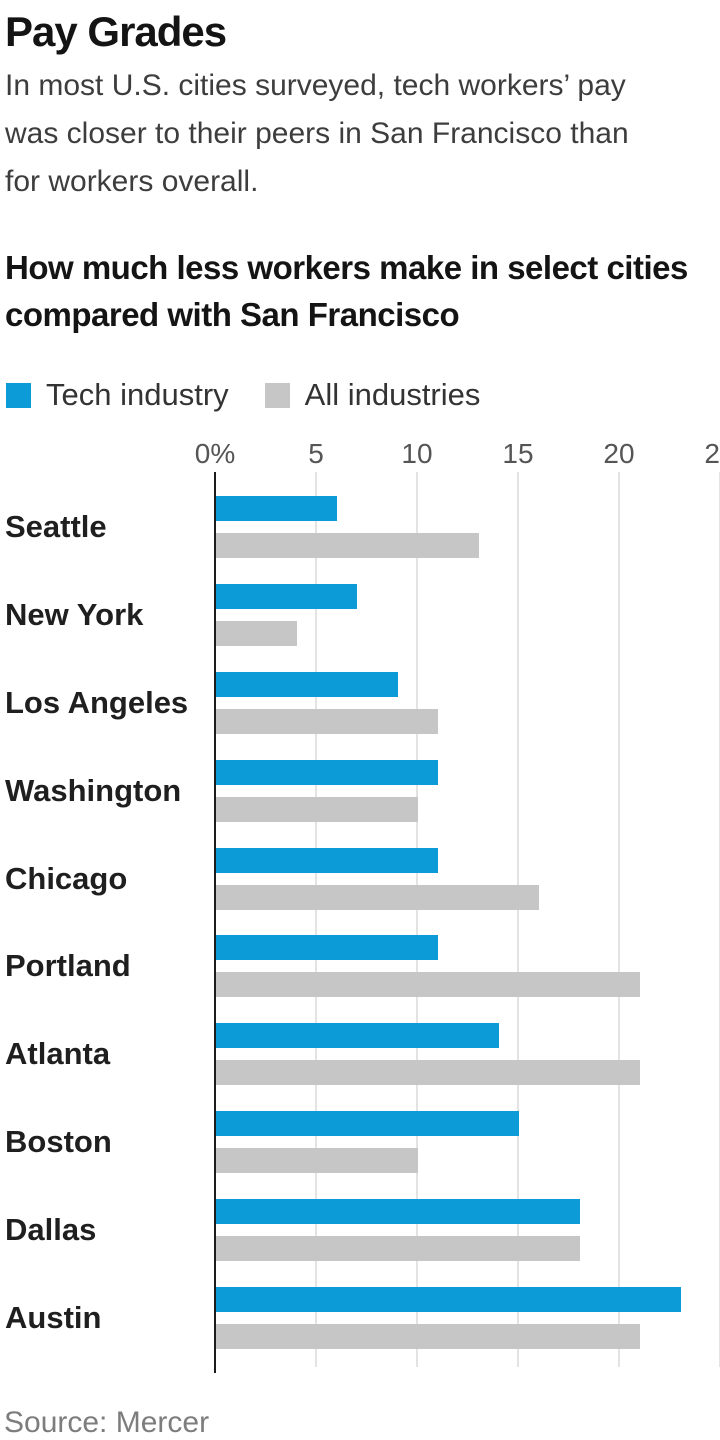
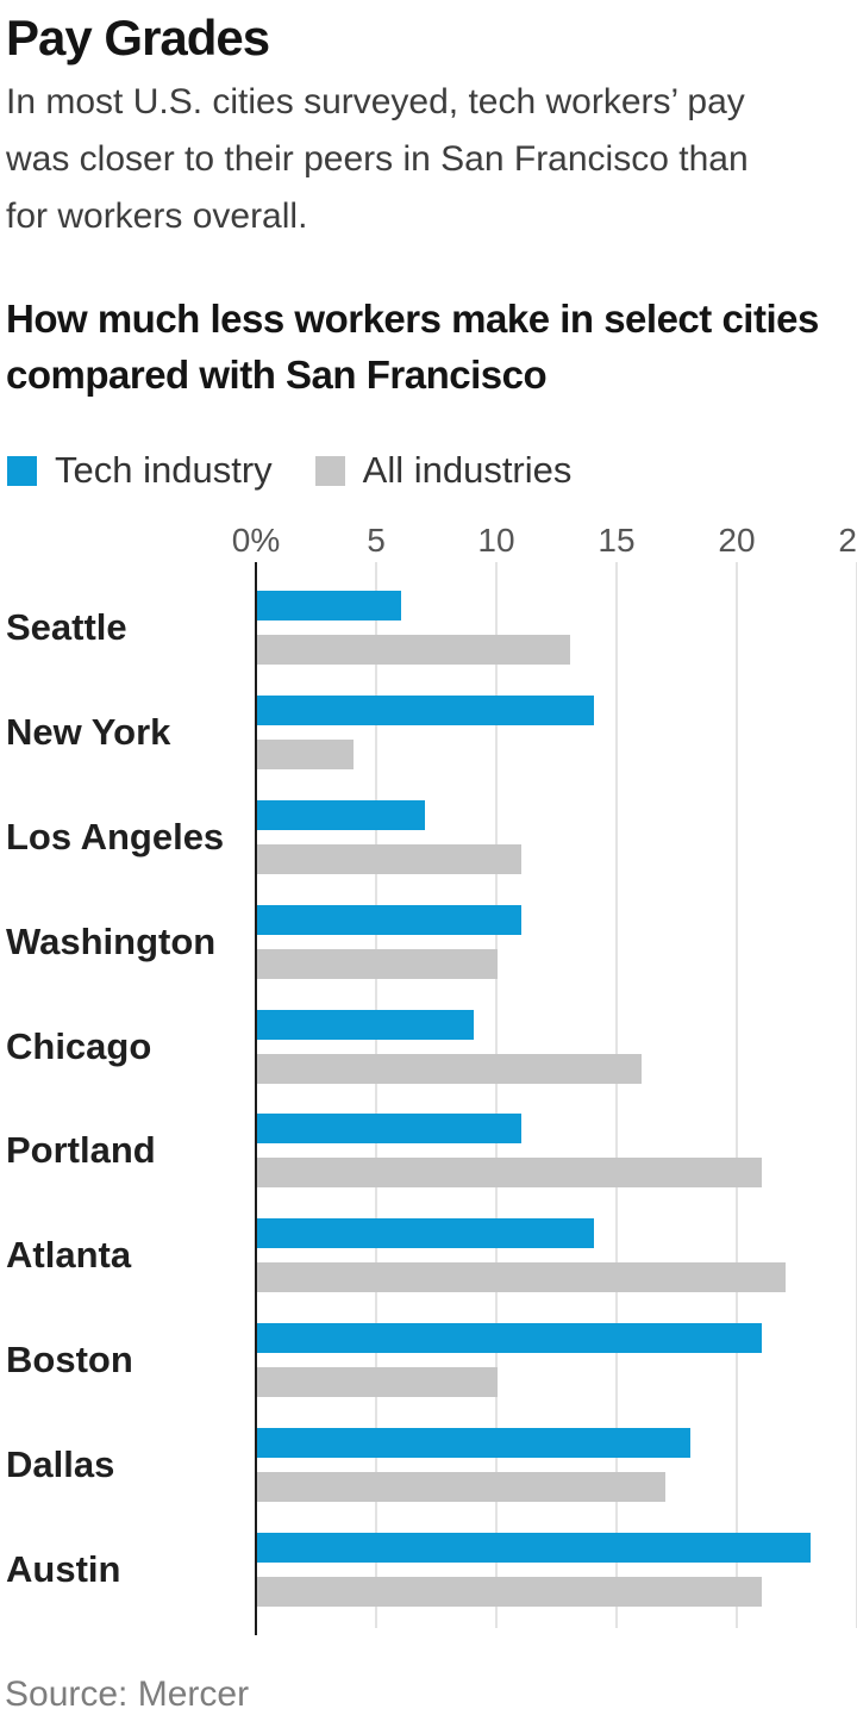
Tech industry/New York: 7 -> 14
Tech industry/Los Angeles: 9 -> 7
Tech industry/Chicago: 11 -> 9
All industries/Atlanta: 21 -> 22
Tech industry/Boston: 15 -> 21
All industries/Dallas: 18 -> 17
